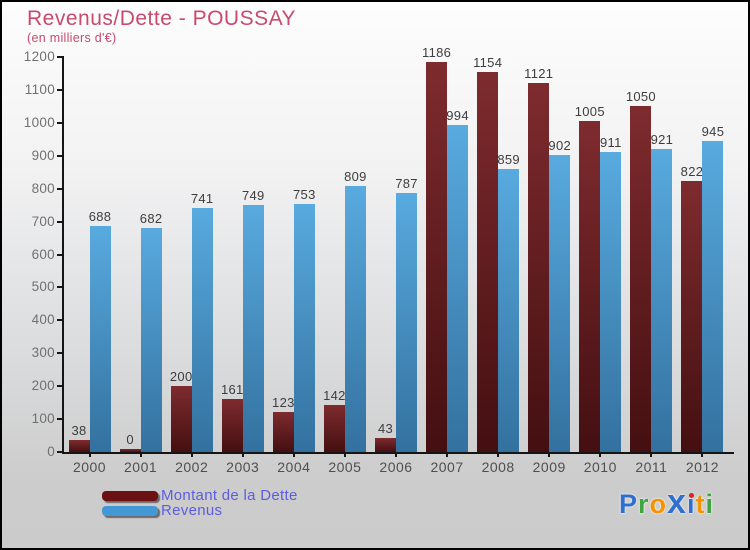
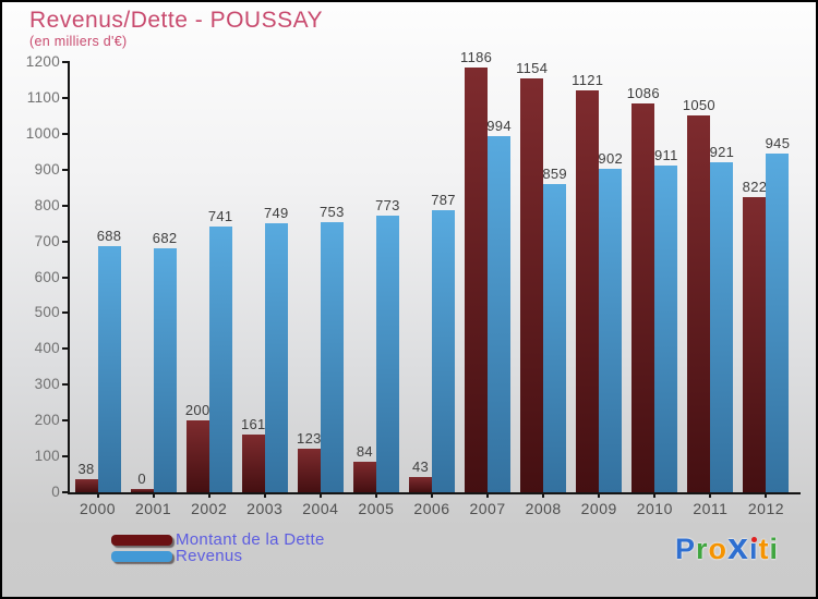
Montant de la Dette/2005: 142 -> 84
Revenus/2005: 809 -> 773
Montant de la Dette/2010: 1005 -> 1086
